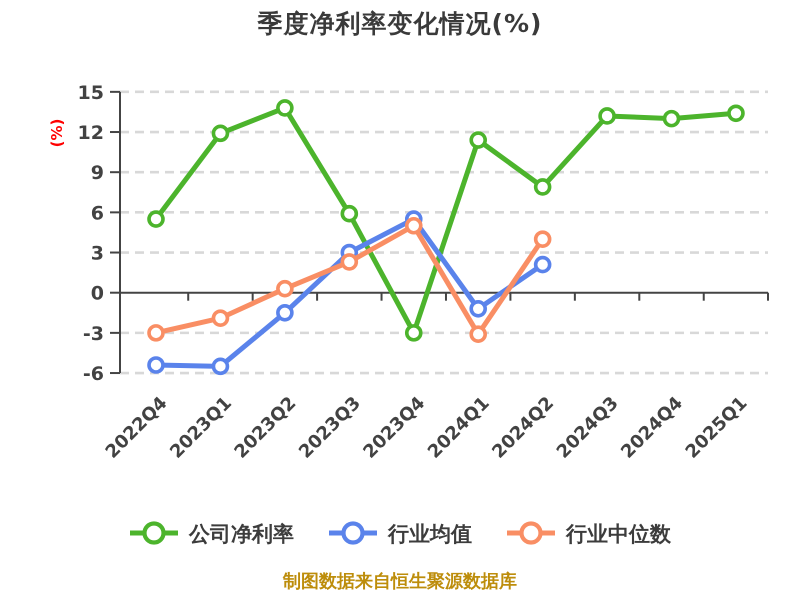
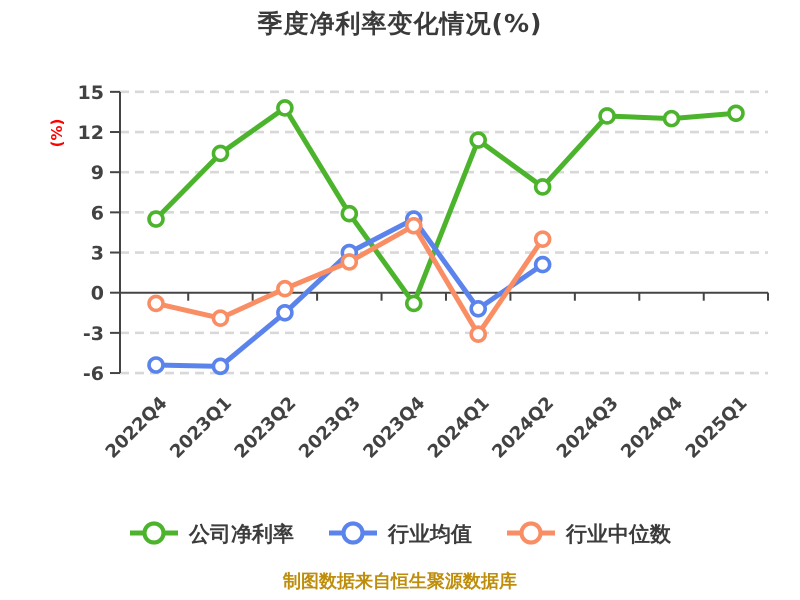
行业中位数/2022Q4: -3.0 -> -0.8
公司净利率/2023Q1: 11.9 -> 10.4
公司净利率/2023Q4: -3.0 -> -0.8
